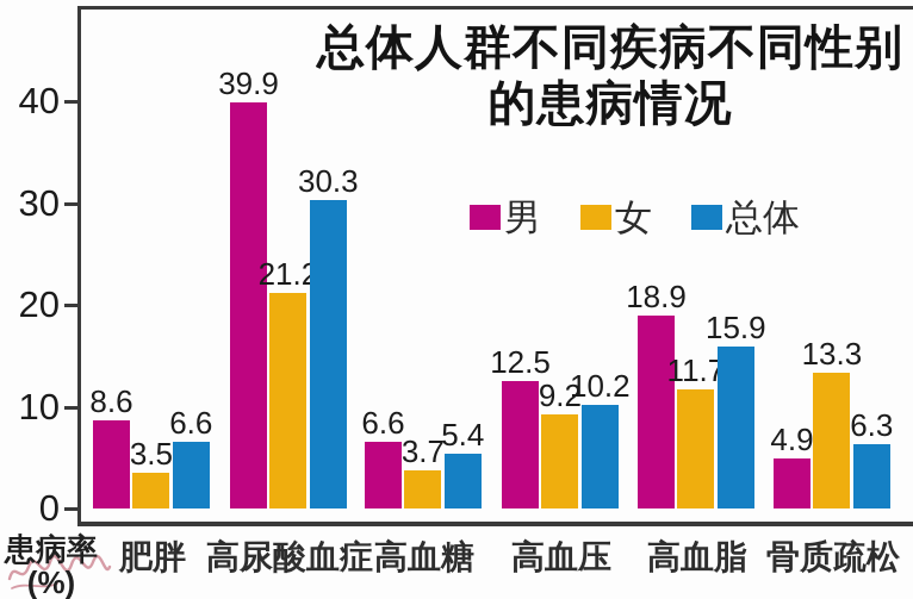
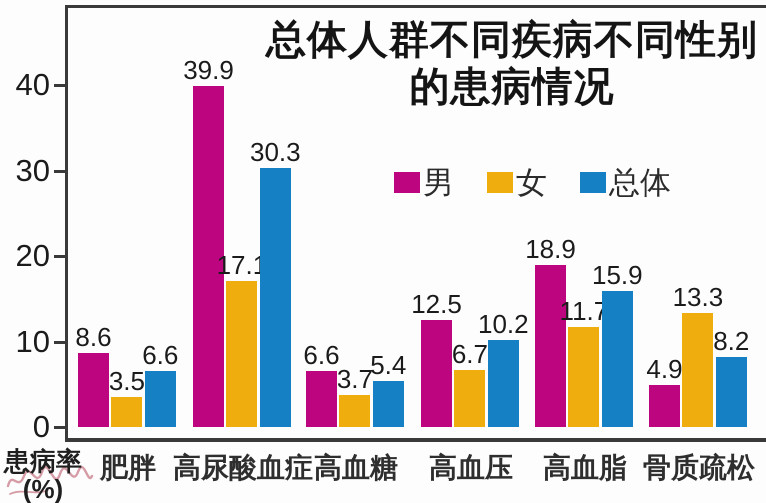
女/高尿酸血症: 21.2 -> 17.1
女/高血压: 9.2 -> 6.7
总体/骨质疏松: 6.3 -> 8.2
